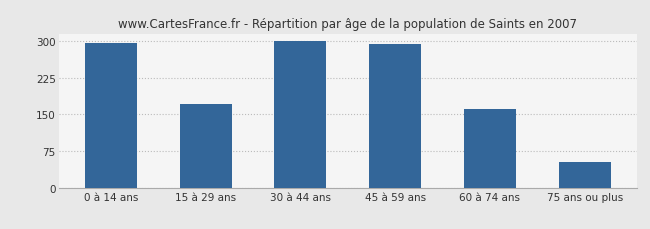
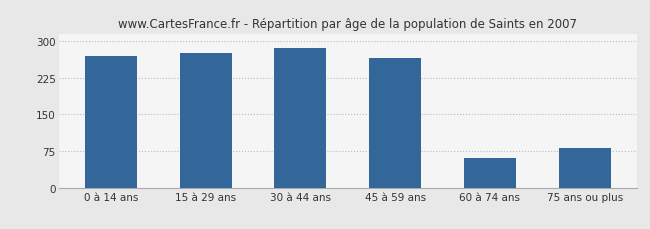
0 à 14 ans: 296 -> 270
15 à 29 ans: 170 -> 275
30 à 44 ans: 300 -> 285
45 à 59 ans: 293 -> 265
60 à 74 ans: 160 -> 60
75 ans ou plus: 52 -> 80
